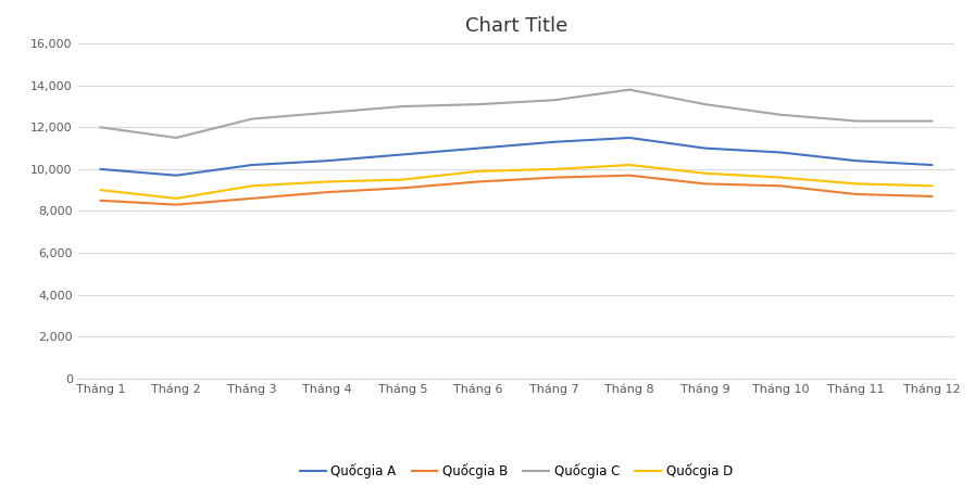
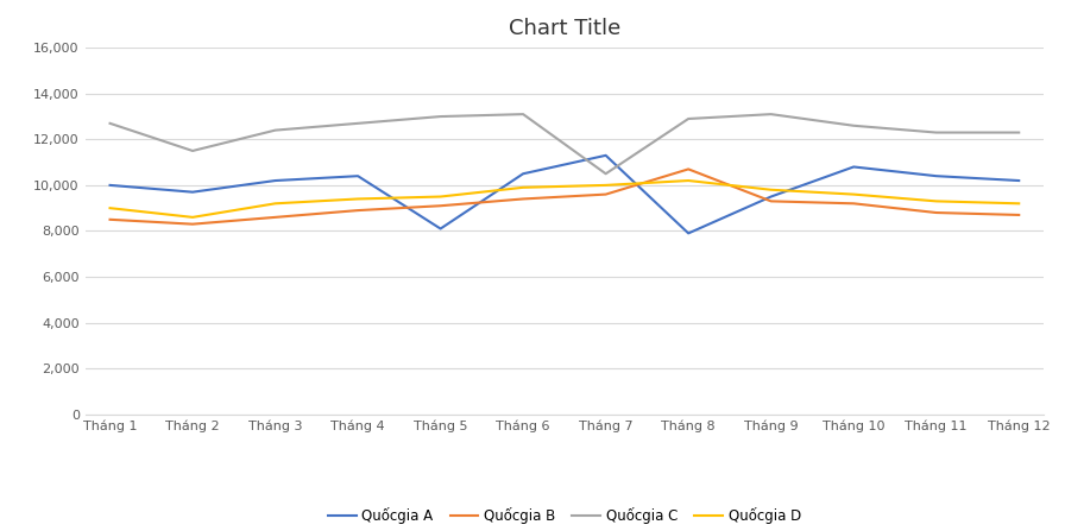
Quốcgia C/Tháng 1: 12,000 -> 12,700
Quốcgia A/Tháng 5: 10,700 -> 8,100
Quốcgia A/Tháng 6: 11,000 -> 10,500
Quốcgia C/Tháng 7: 13,300 -> 10,500
Quốcgia A/Tháng 8: 11,500 -> 7,900
Quốcgia B/Tháng 8: 9,700 -> 10,700
Quốcgia C/Tháng 8: 13,800 -> 12,900
Quốcgia A/Tháng 9: 11,000 -> 9,500
